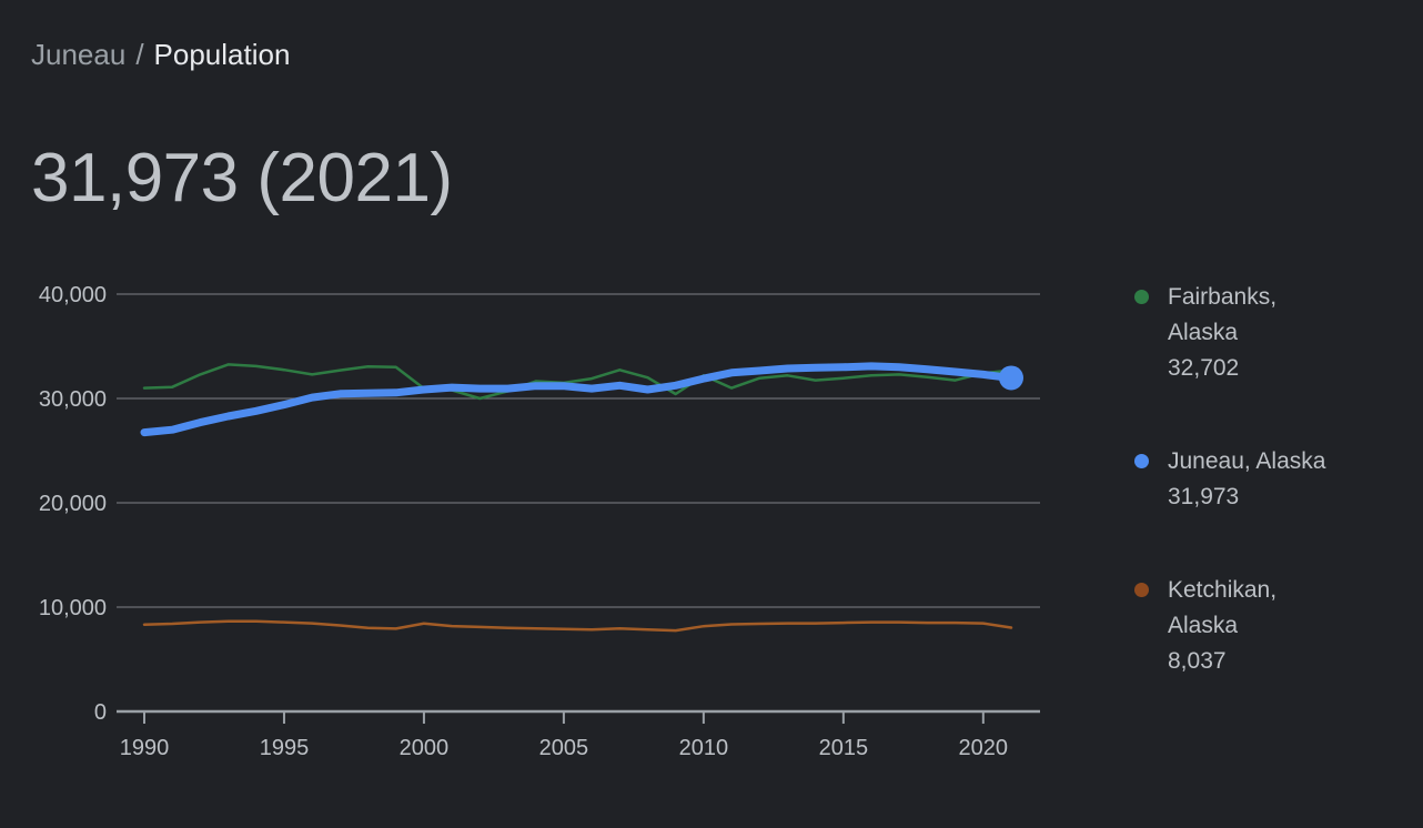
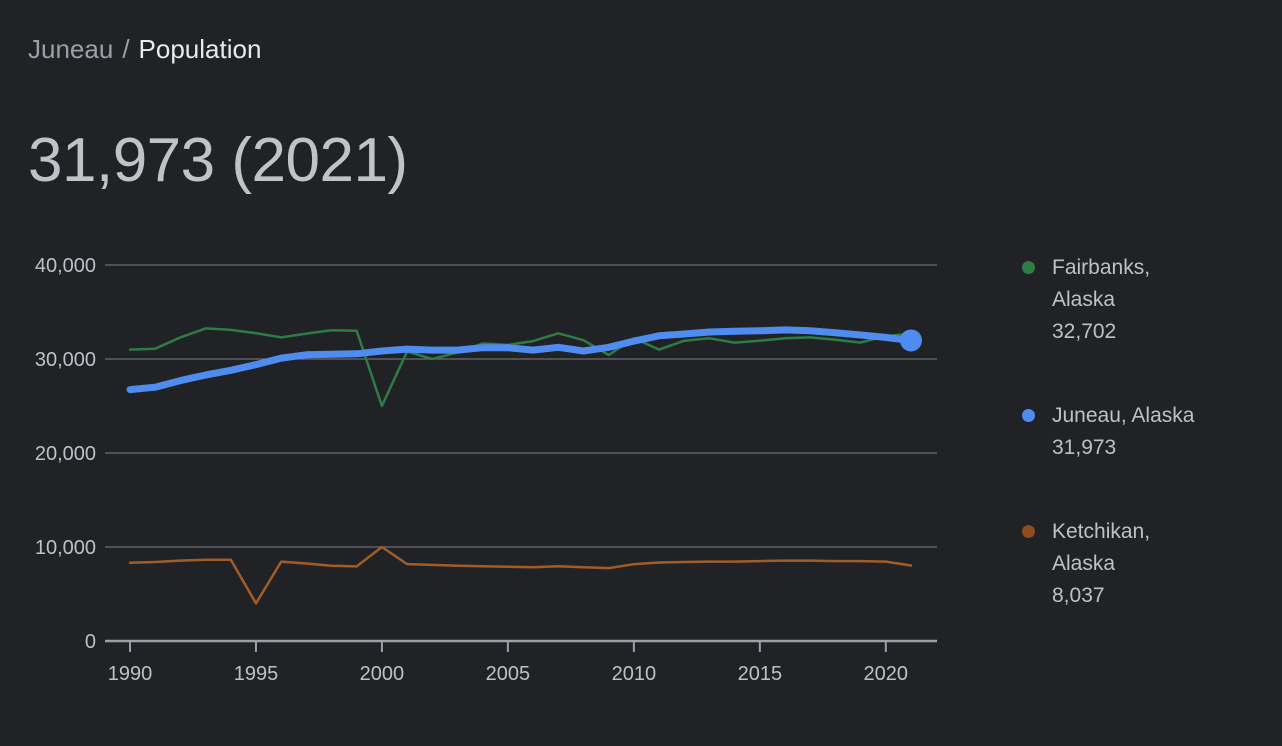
Ketchikan, Alaska/1995: 9000 -> 4000
Fairbanks, Alaska/2000: 31000 -> 25000
Ketchikan, Alaska/2000: 8000 -> 10000
